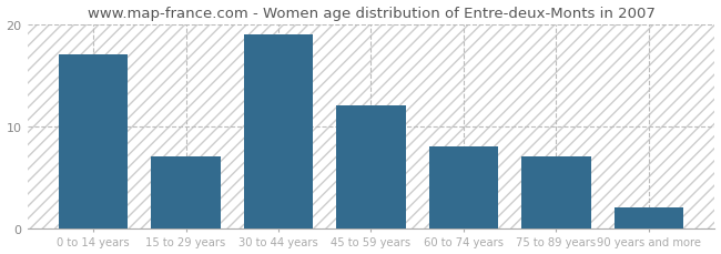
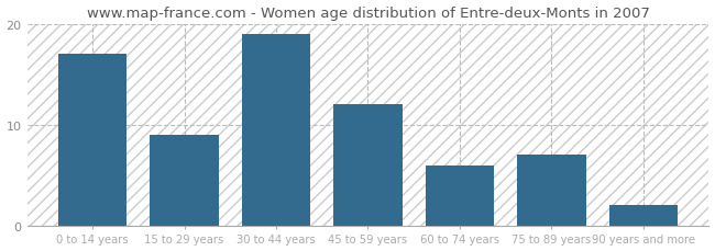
15 to 29 years: 7 -> 9
60 to 74 years: 8 -> 6
